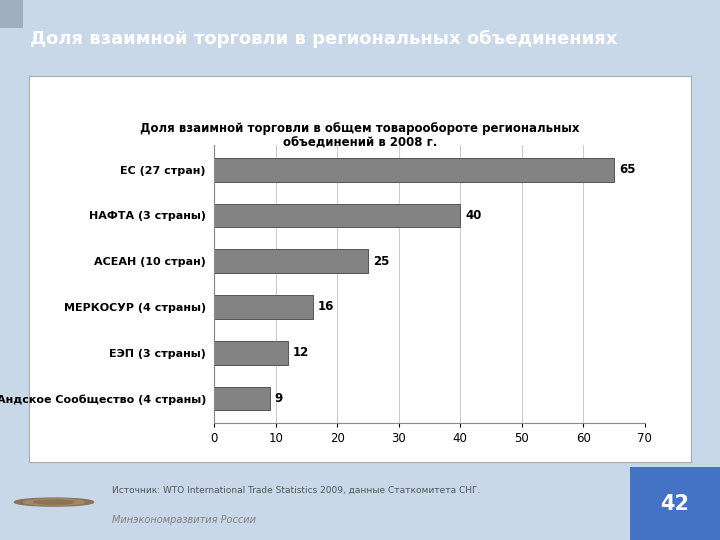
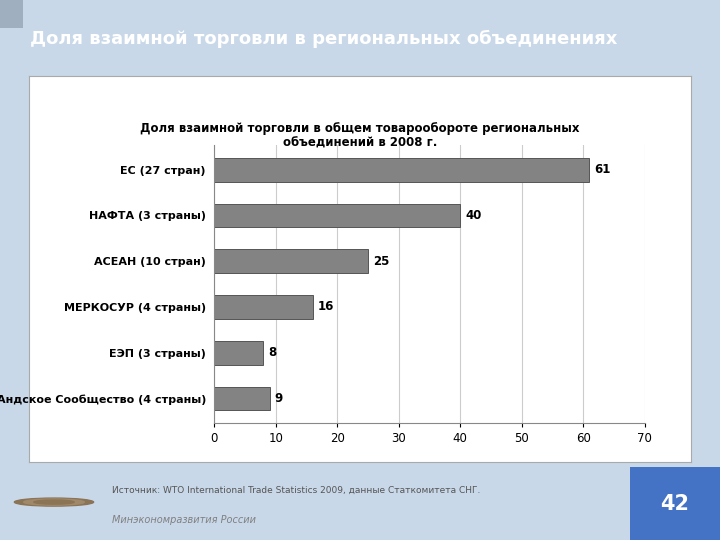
ЕС (27 стран): 65 -> 61
ЕЭП (3 страны): 12 -> 8
